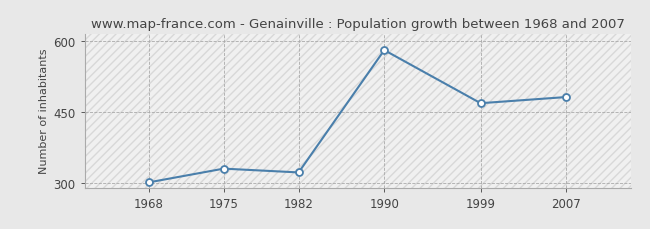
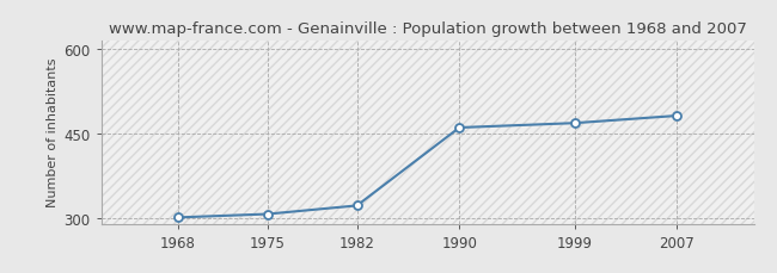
1975: 330 -> 307
1990: 580 -> 460
